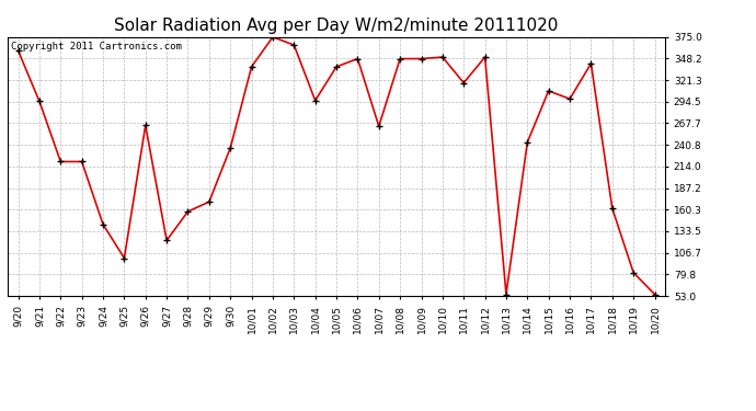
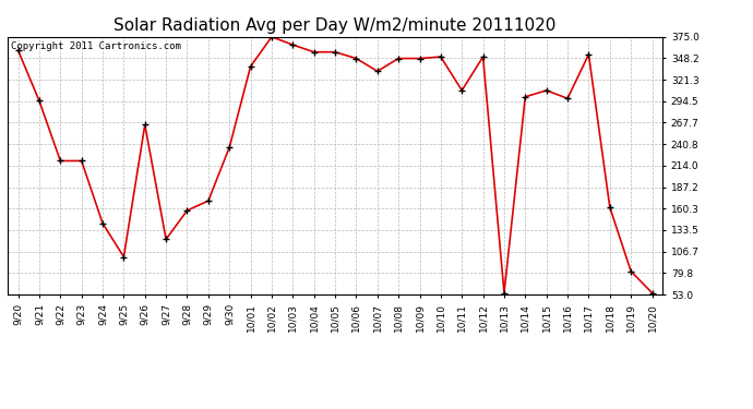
10/04: 296 -> 356
10/05: 338 -> 356
10/07: 264 -> 332
10/11: 318 -> 308
10/14: 244 -> 300
10/17: 342 -> 353
